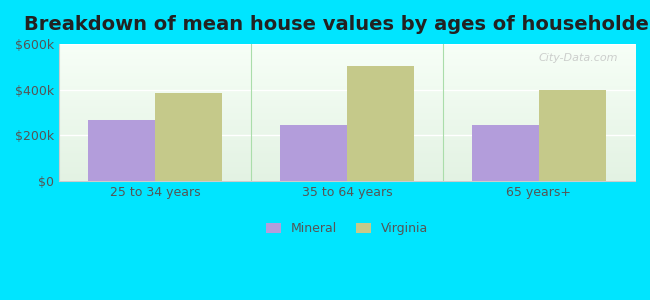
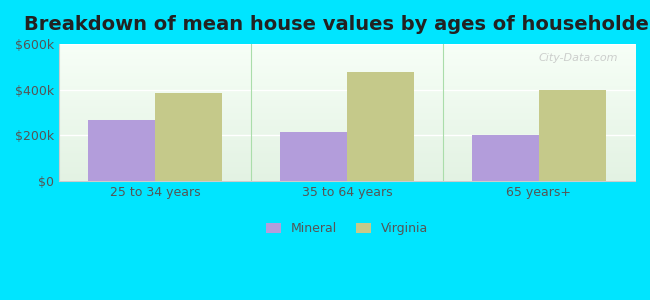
Mineral/35 to 64 years: $245k -> $215k
Virginia/35 to 64 years: $505k -> $475k
Mineral/65 years+: $245k -> $200k
